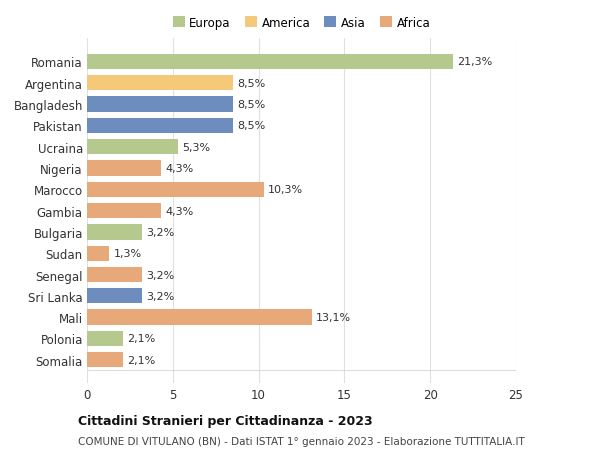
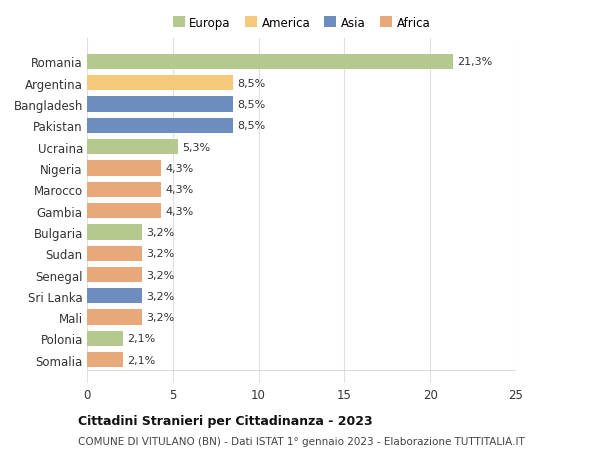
Marocco: 10,3% -> 4,3%
Sudan: 1,3% -> 3,2%
Mali: 13,1% -> 3,2%
